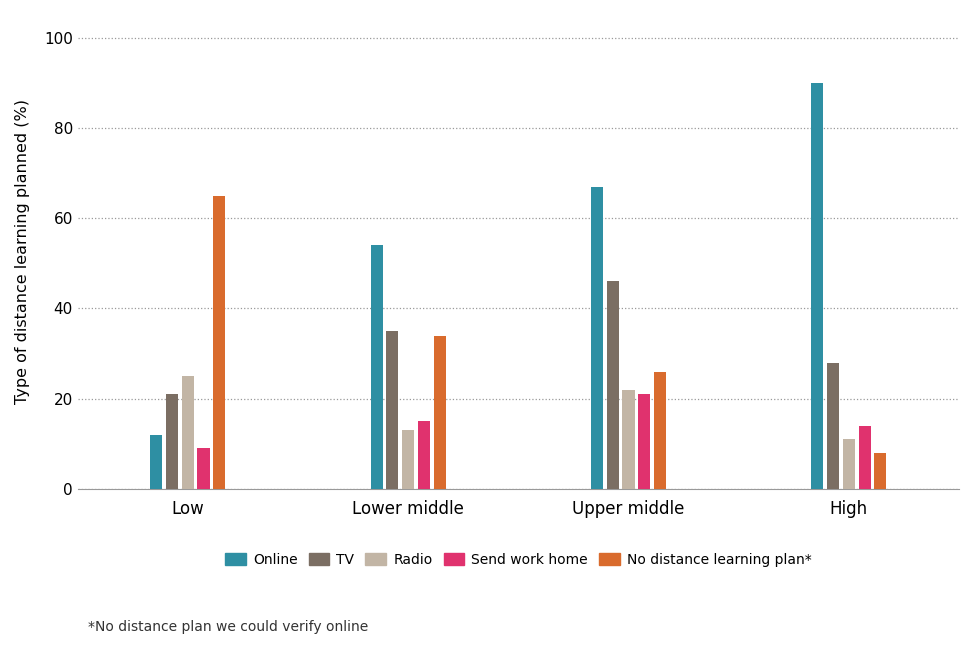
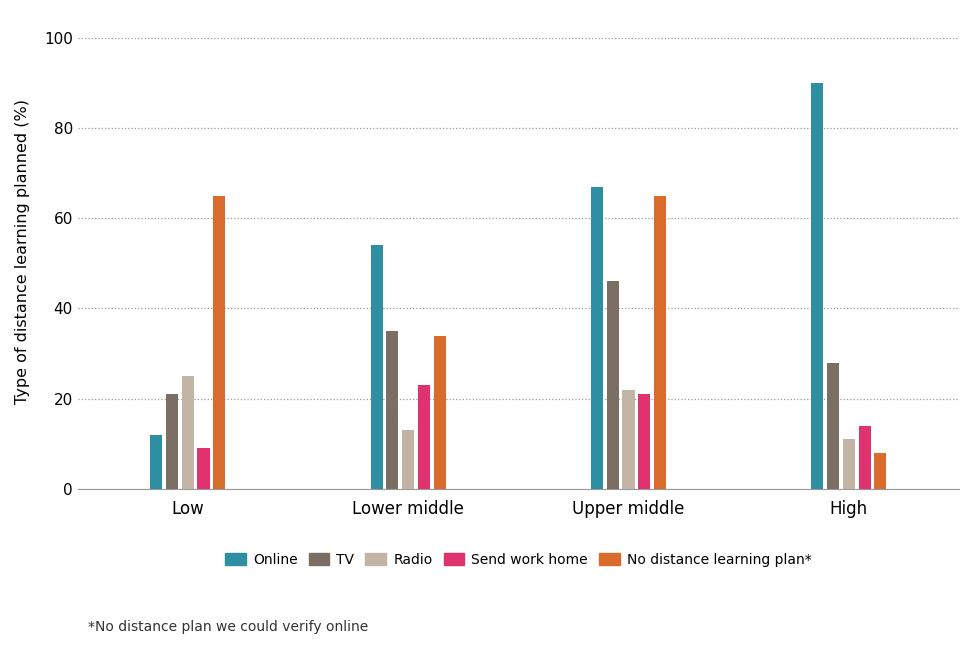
Send work home/Lower middle: 15 -> 23
No distance learning plan*/Upper middle: 26 -> 65
